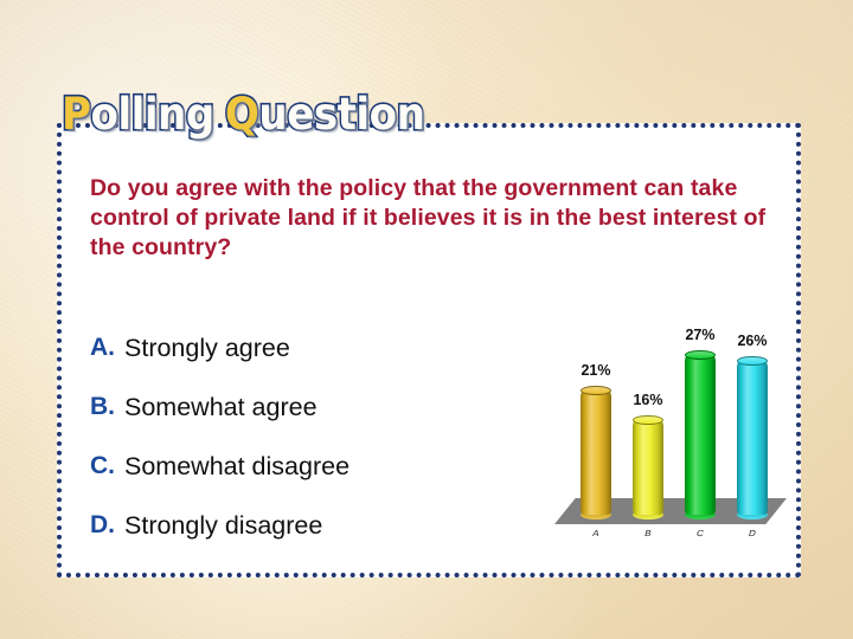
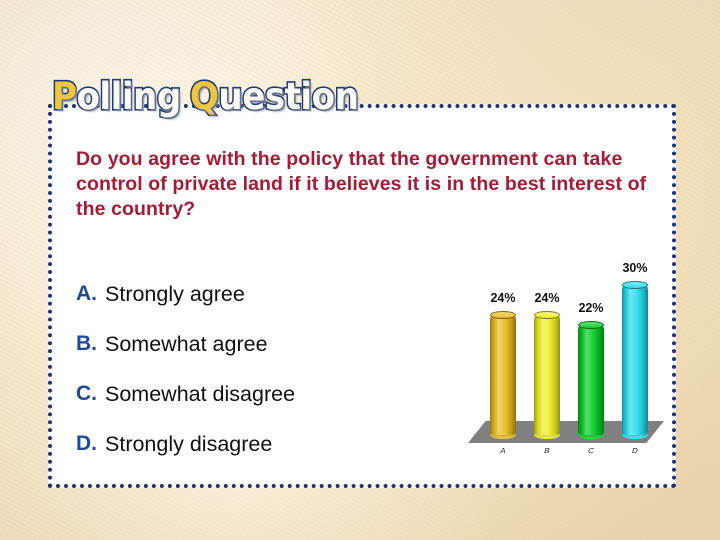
A: 21% -> 24%
B: 16% -> 24%
C: 27% -> 22%
D: 26% -> 30%
